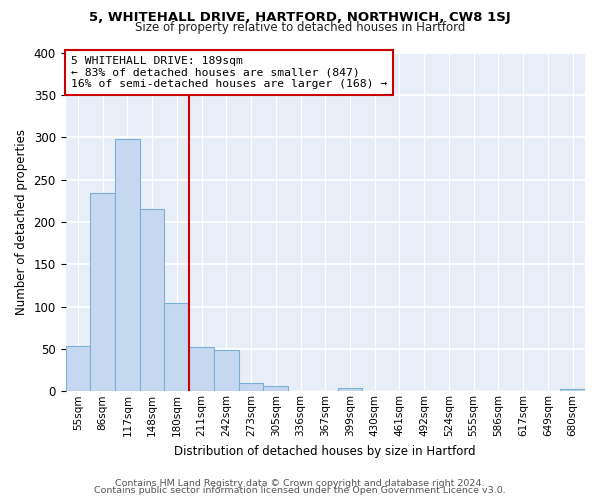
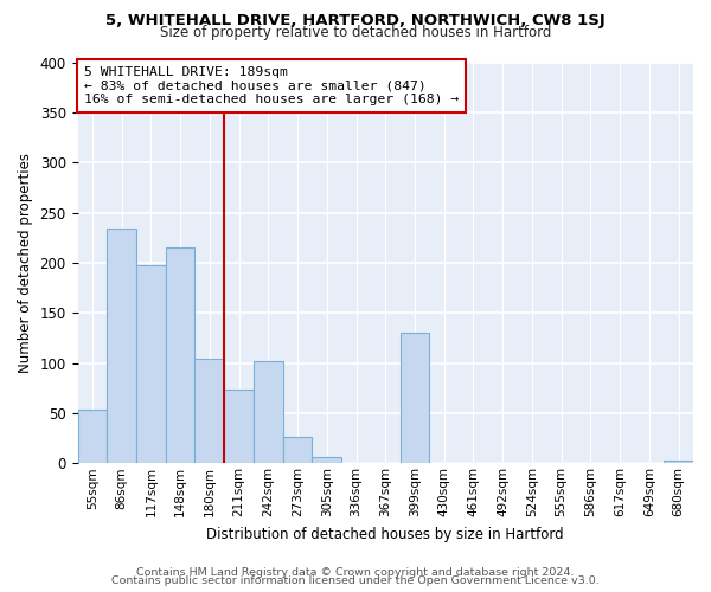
117sqm: 298 -> 198
211sqm: 52 -> 74
242sqm: 49 -> 102
273sqm: 10 -> 26
399sqm: 4 -> 130
